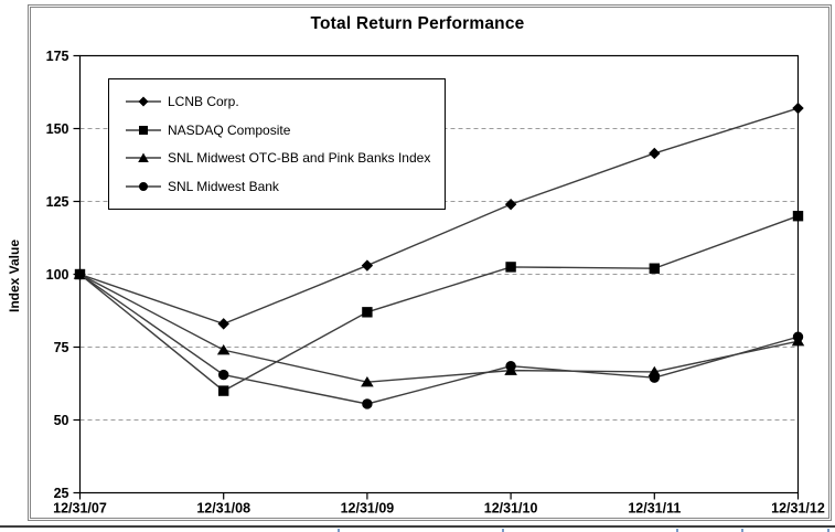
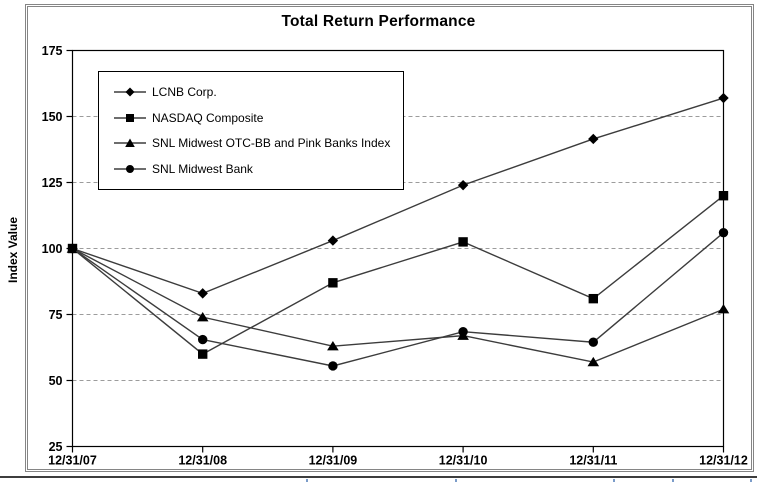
NASDAQ Composite/12/31/11: 102 -> 81
SNL Midwest OTC-BB and Pink Banks Index/12/31/11: 66 -> 57
SNL Midwest Bank/12/31/12: 78 -> 106
